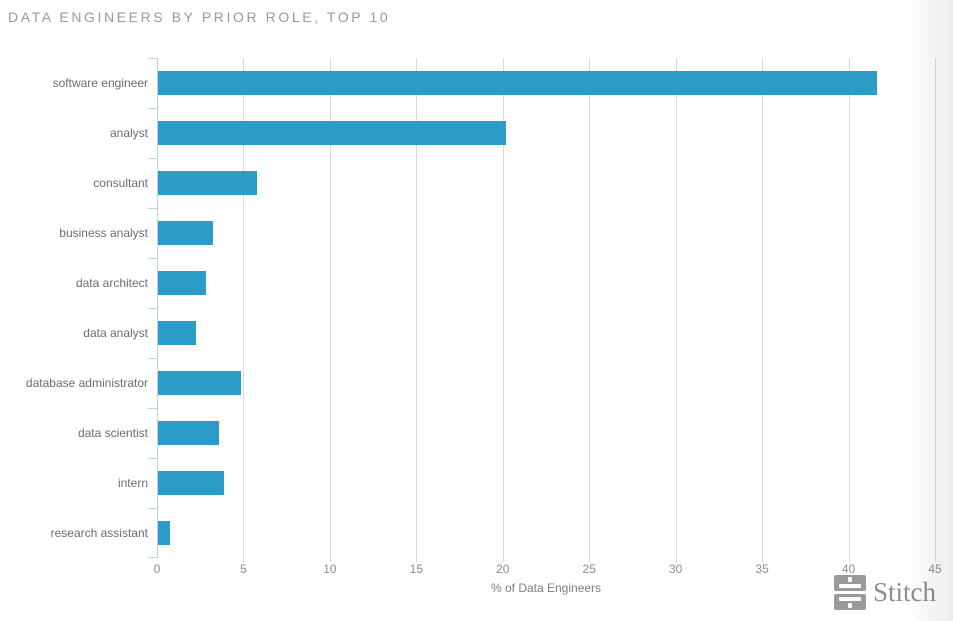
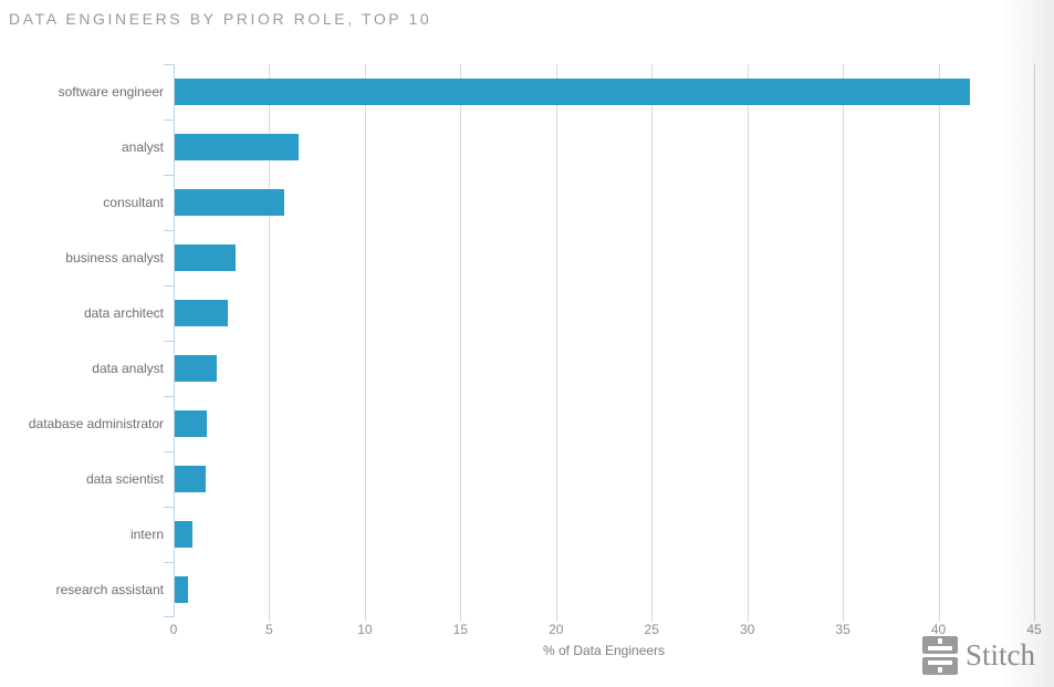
analyst: 20.1 -> 6.5
database administrator: 4.8 -> 1.7
data scientist: 3.5 -> 1.6
intern: 3.8 -> 0.9
